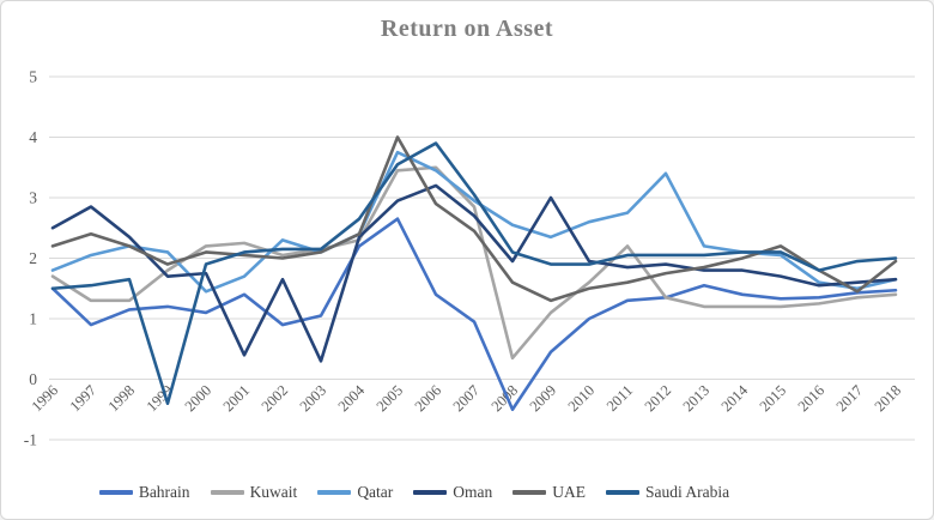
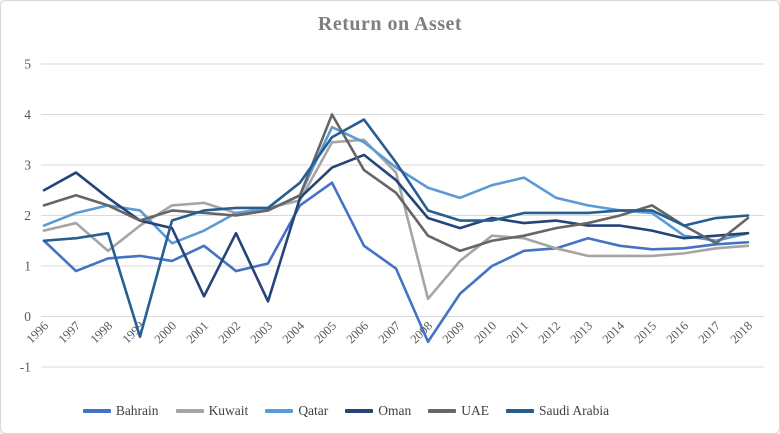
Kuwait/1997: 1.3 -> 1.9
Oman/1999: 1.7 -> 1.9
Qatar/2002: 2.3 -> 2.0
Oman/2009: 3.0 -> 1.8
Kuwait/2011: 2.2 -> 1.6
Qatar/2012: 3.4 -> 2.4
